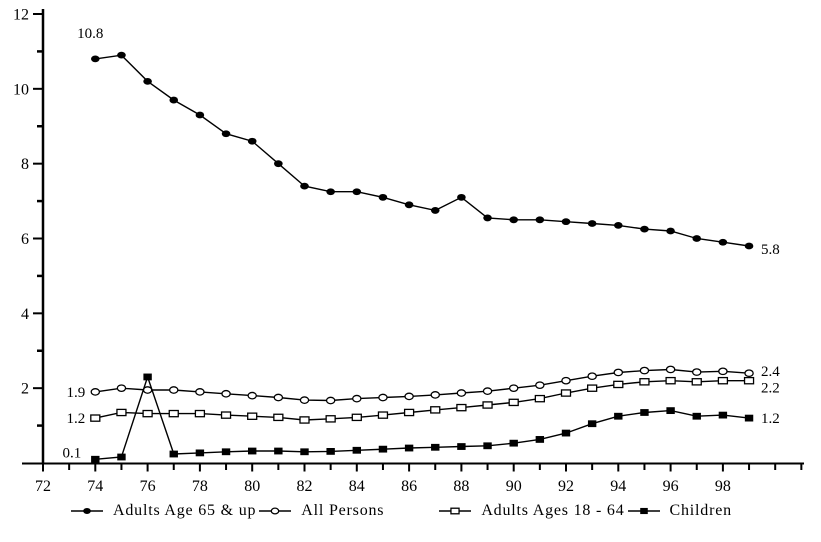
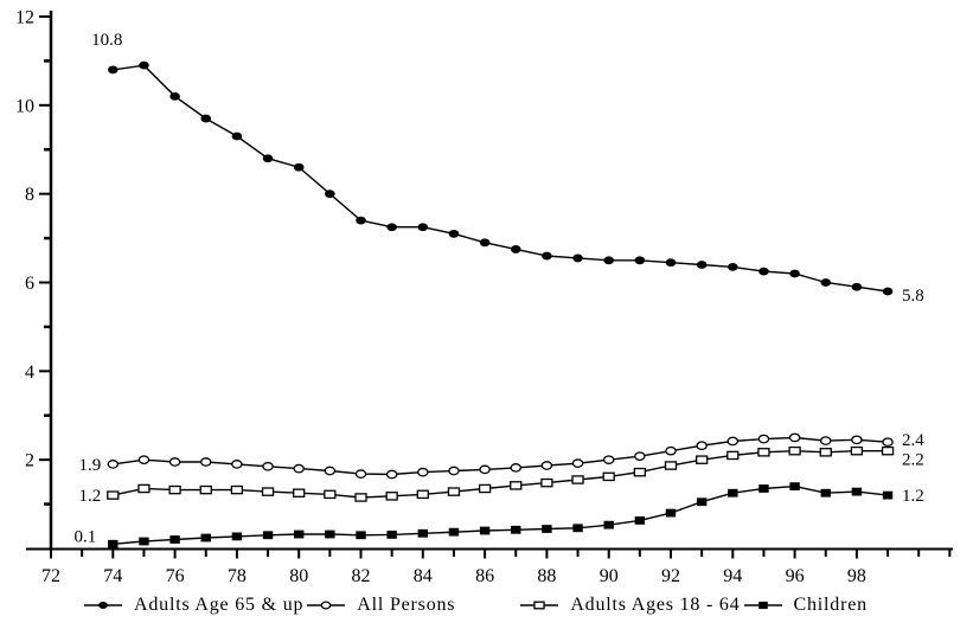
Children/76: 2.3 -> 0.2
Adults Age 65 & up/88: 7.1 -> 6.6
